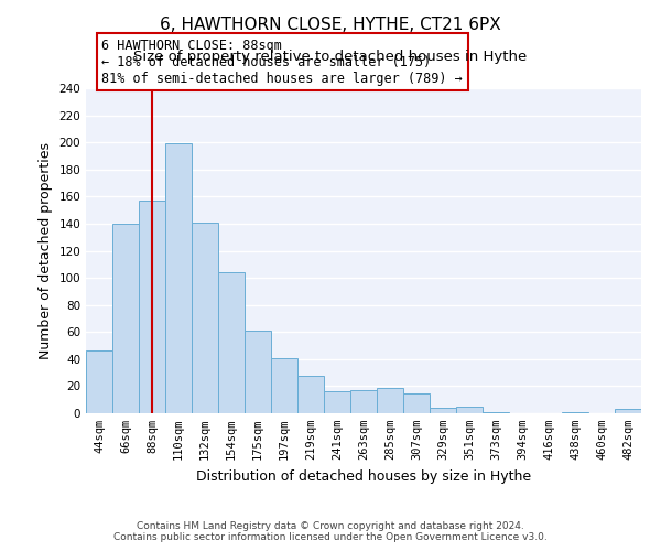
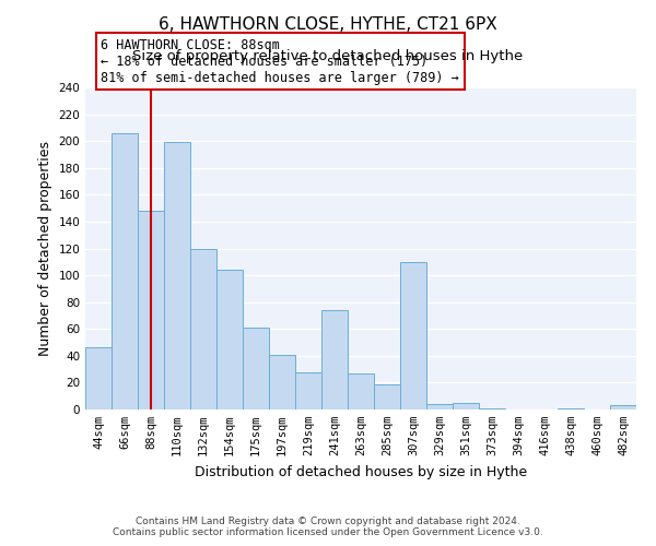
66sqm: 140 -> 206
88sqm: 157 -> 148
132sqm: 141 -> 120
241sqm: 16 -> 74
263sqm: 17 -> 27
307sqm: 15 -> 110
